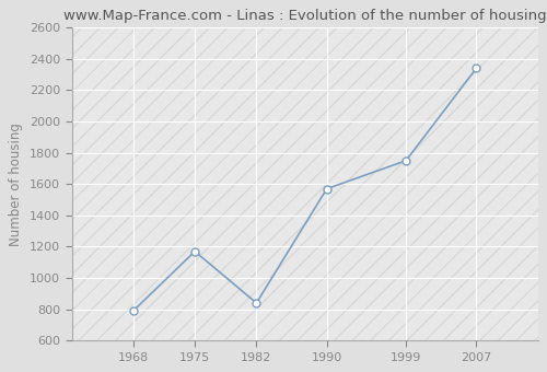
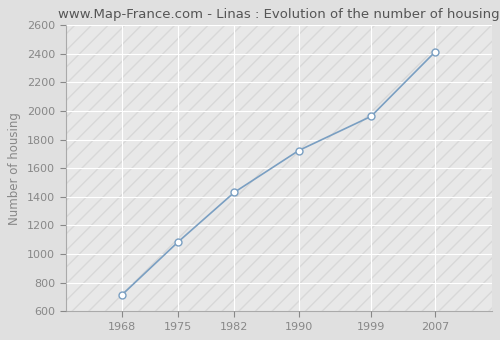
1968: 790 -> 710
1975: 1170 -> 1080
1982: 840 -> 1430
1990: 1570 -> 1720
1999: 1750 -> 1960
2007: 2340 -> 2420
